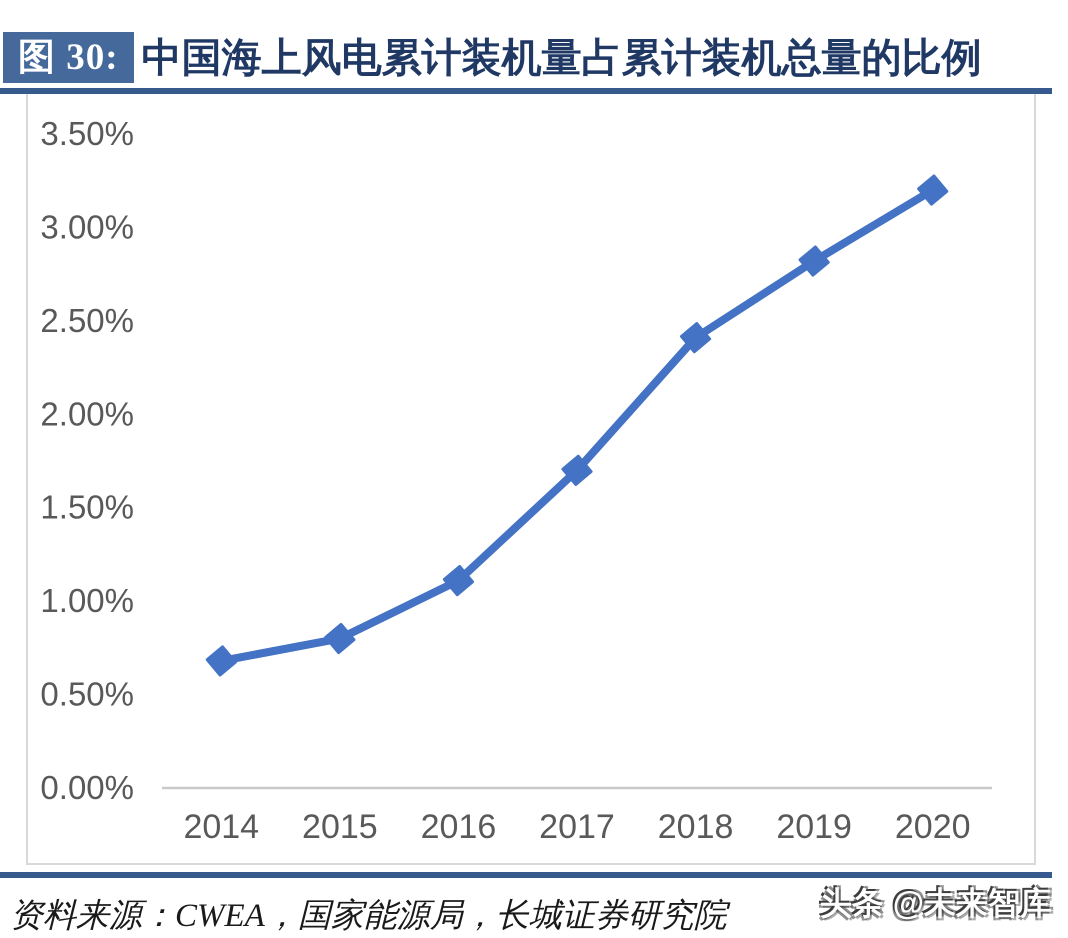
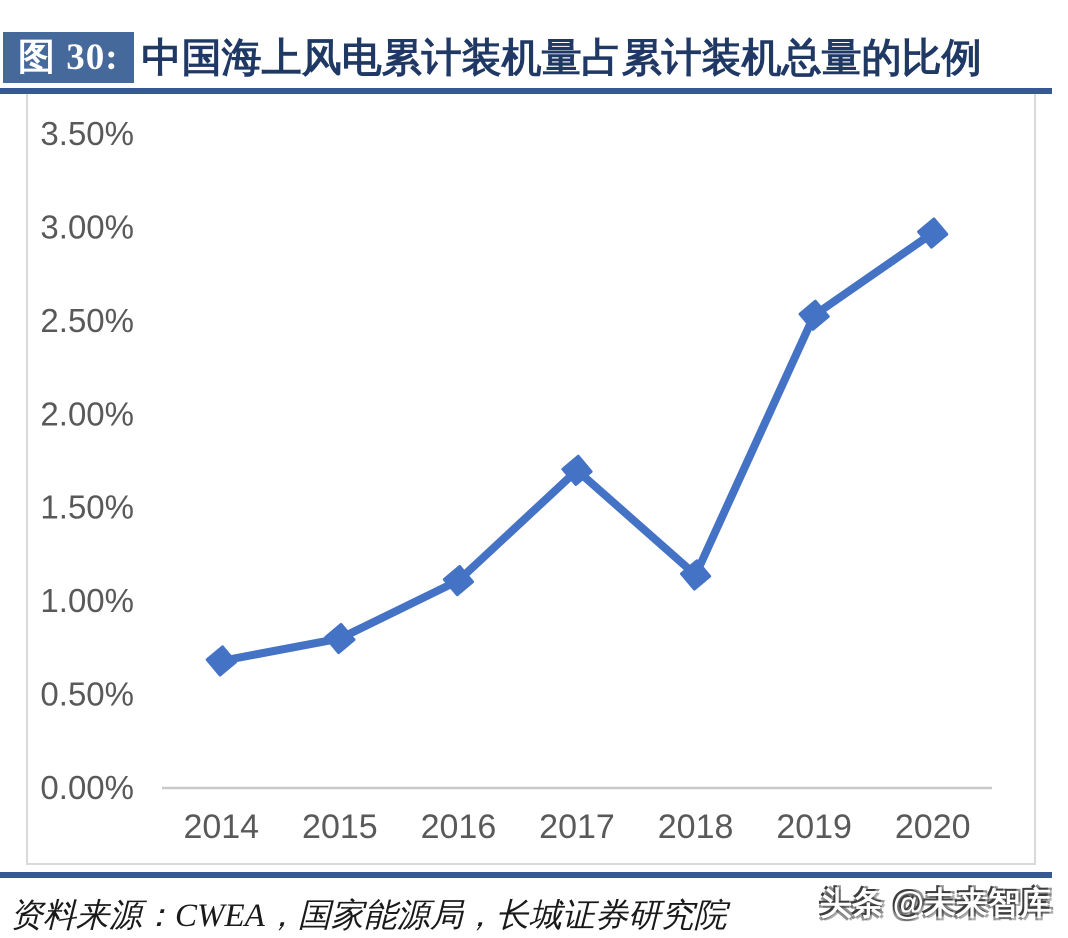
2018: 2.41% -> 1.14%
2019: 2.82% -> 2.53%
2020: 3.20% -> 2.97%
